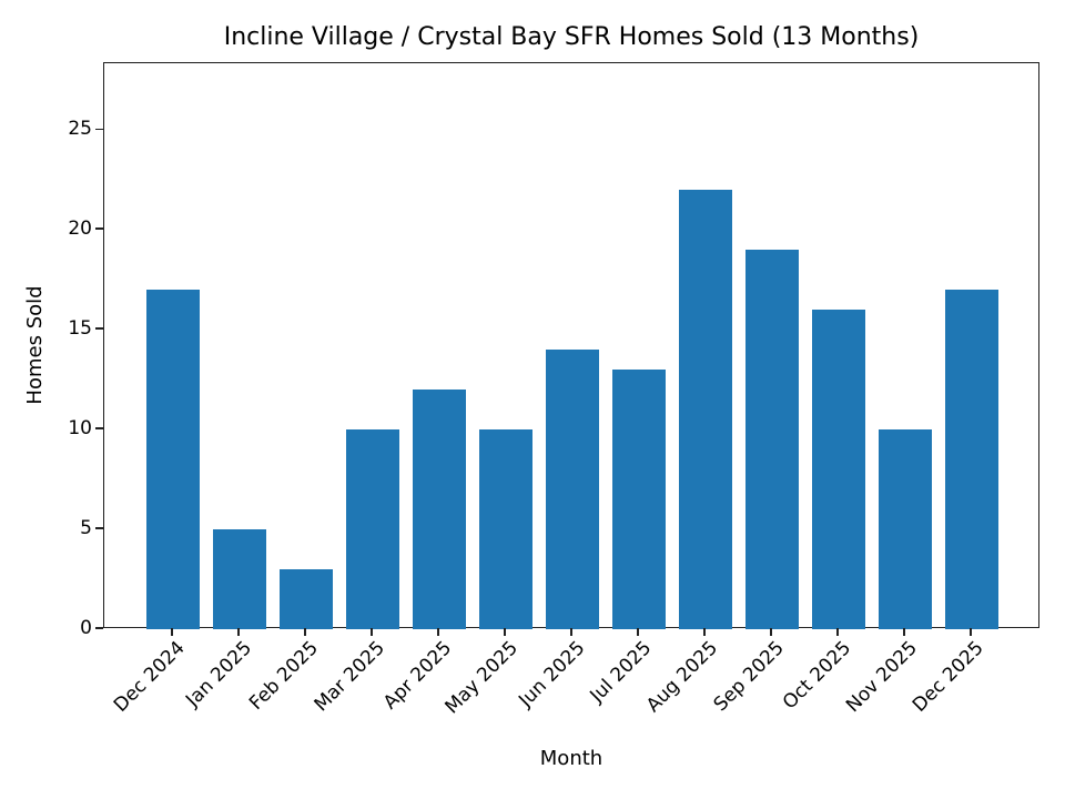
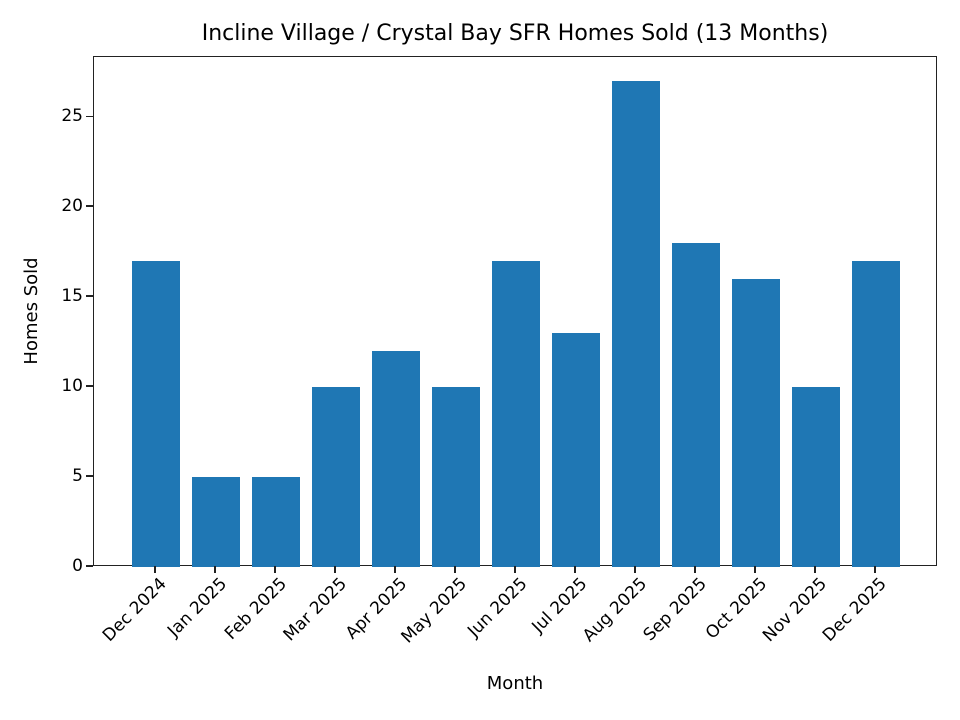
Feb 2025: 3 -> 5
Jun 2025: 14 -> 17
Aug 2025: 22 -> 27
Sep 2025: 19 -> 18
